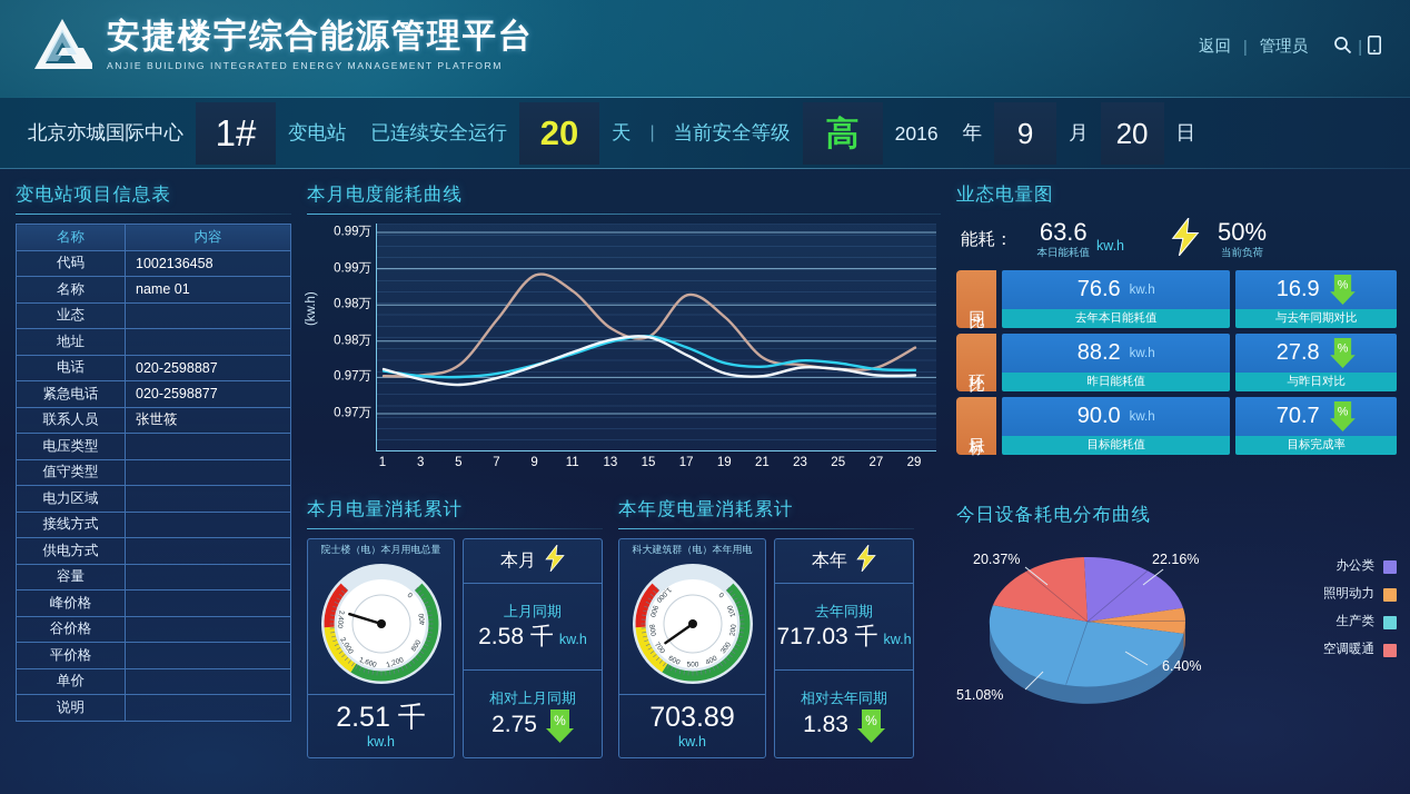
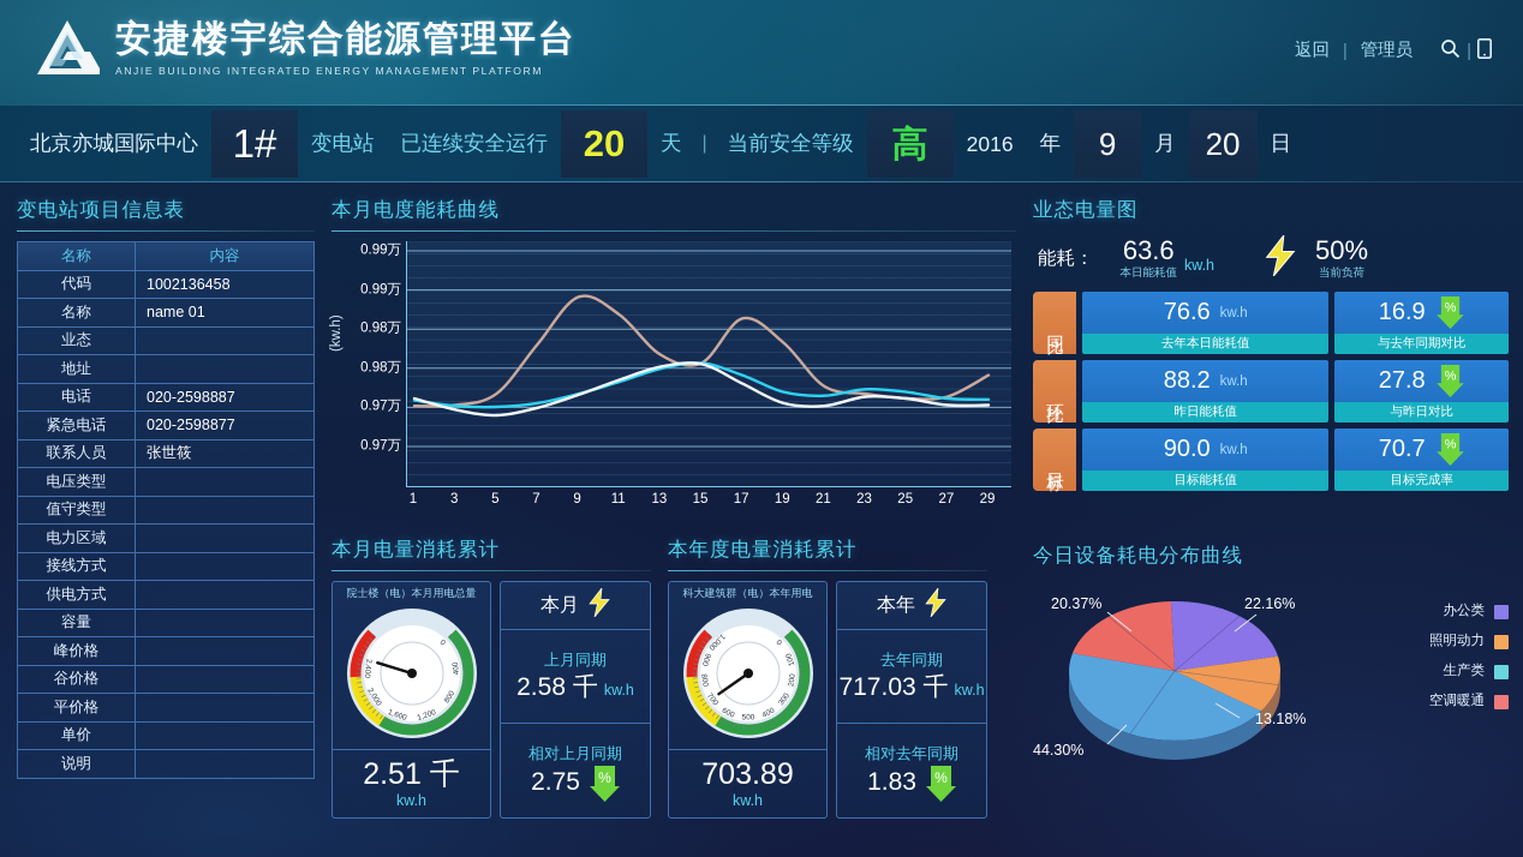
今日设备耗电分布曲线/照明动力: 6.40% -> 13.18%
今日设备耗电分布曲线/生产类: 51.08% -> 44.30%
